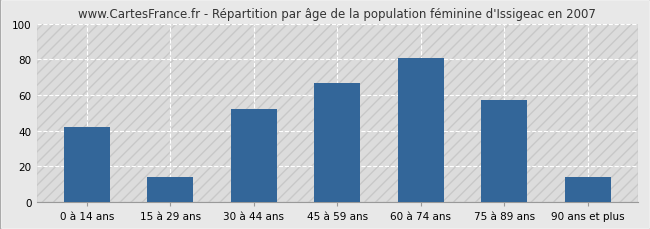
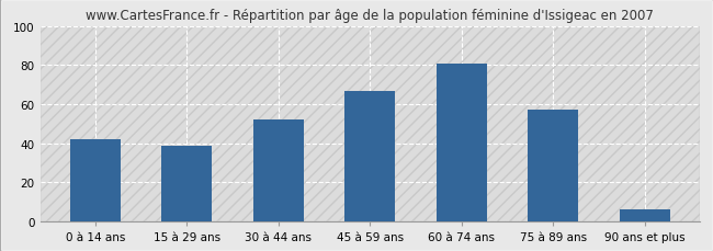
15 à 29 ans: 14 -> 39
90 ans et plus: 14 -> 6
